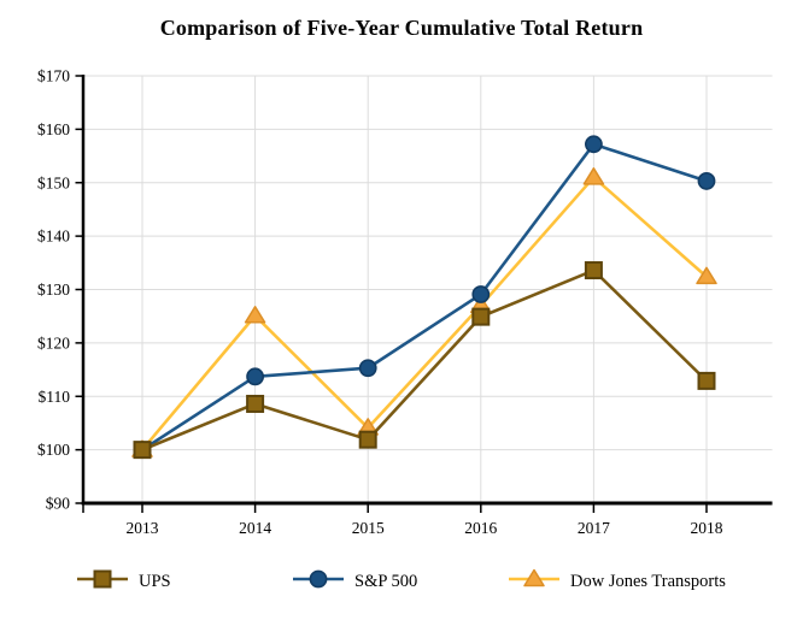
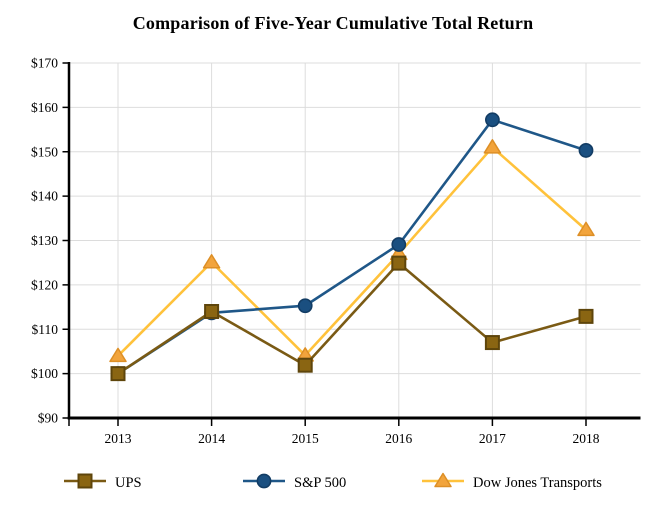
Dow Jones Transports/2013: $100 -> $104
UPS/2014: $109 -> $114
UPS/2017: $134 -> $107
